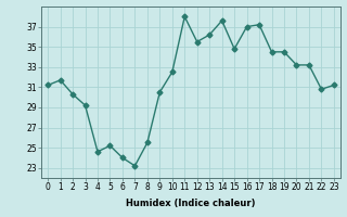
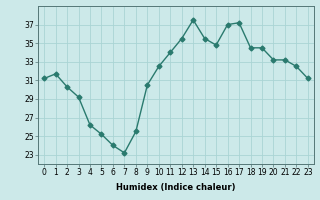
4: 24.6 -> 26.2
11: 38.0 -> 34.0
13: 36.2 -> 37.5
14: 37.6 -> 35.5
22: 30.8 -> 32.5
